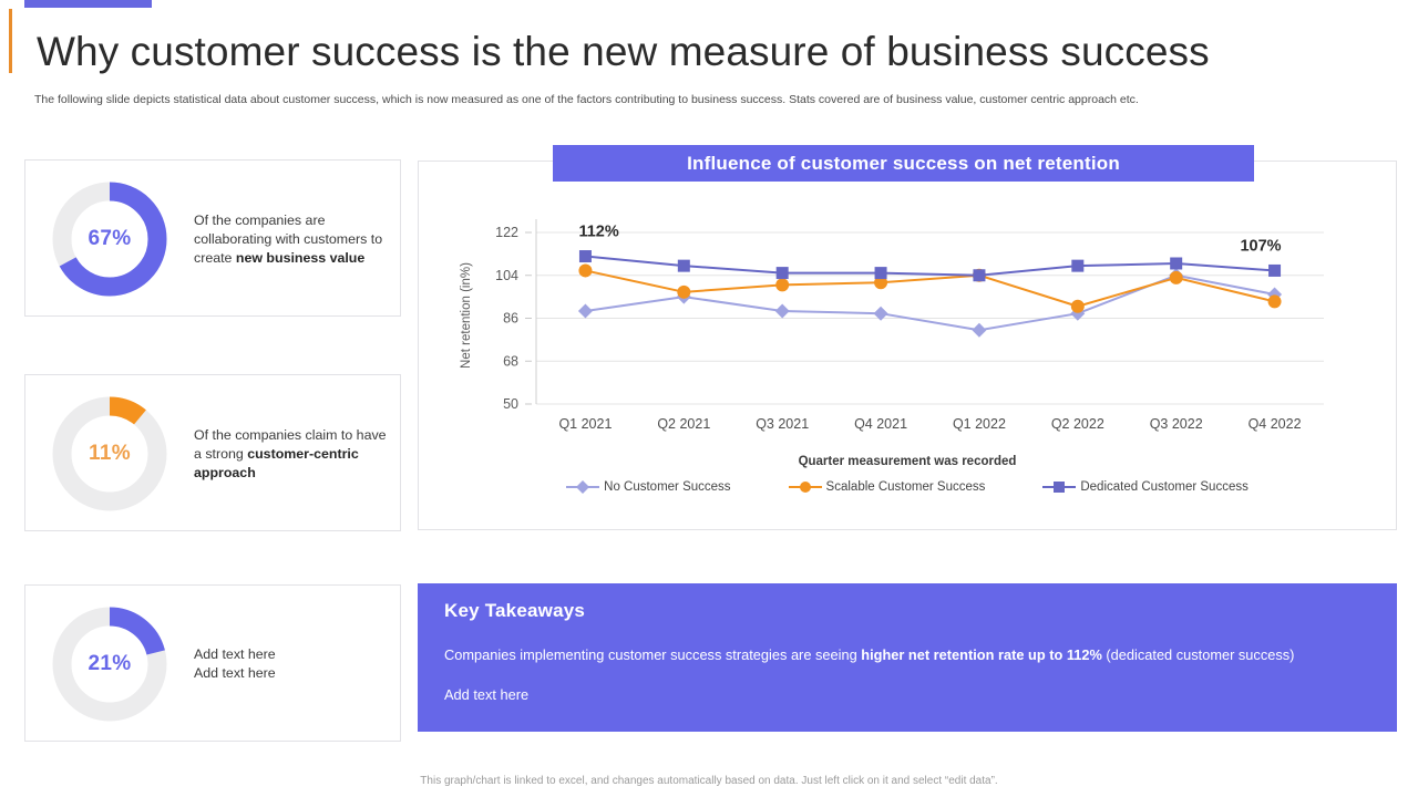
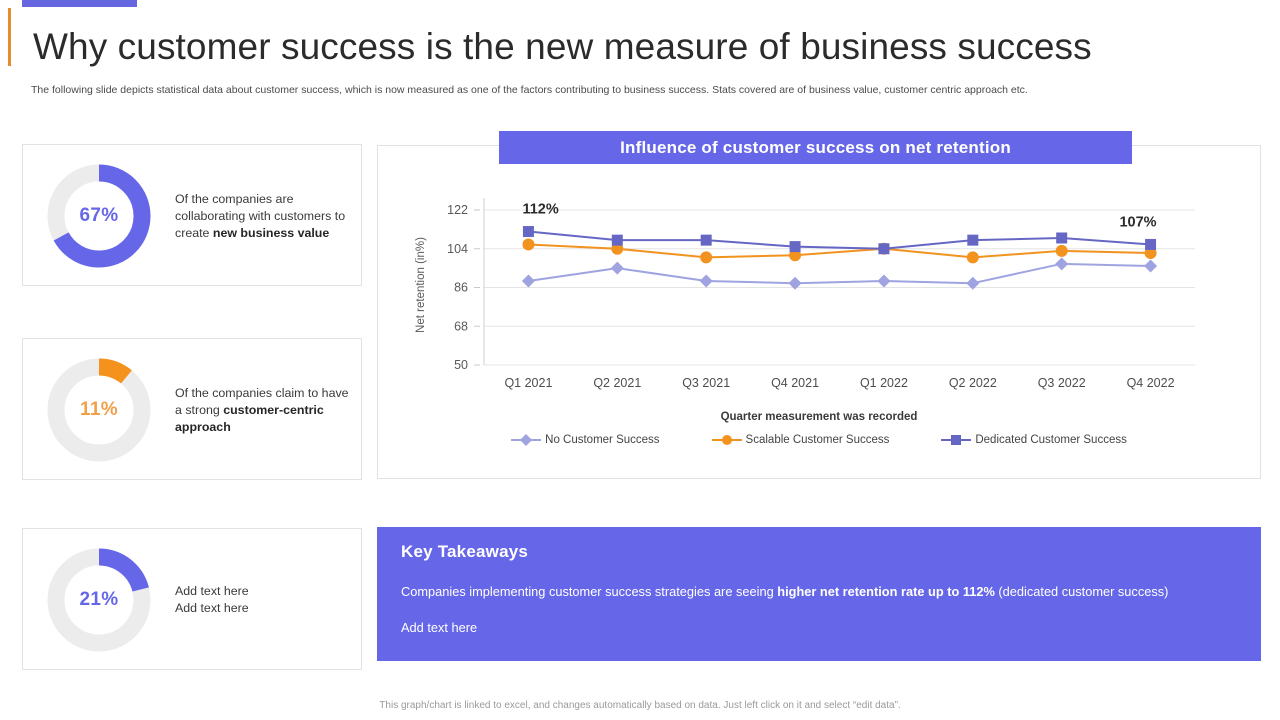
Scalable Customer Success/Q2 2021: 97 -> 104
Dedicated Customer Success/Q3 2021: 105 -> 108
No Customer Success/Q1 2022: 81 -> 89
Scalable Customer Success/Q2 2022: 91 -> 100
No Customer Success/Q3 2022: 104 -> 97
Scalable Customer Success/Q4 2022: 93 -> 102
